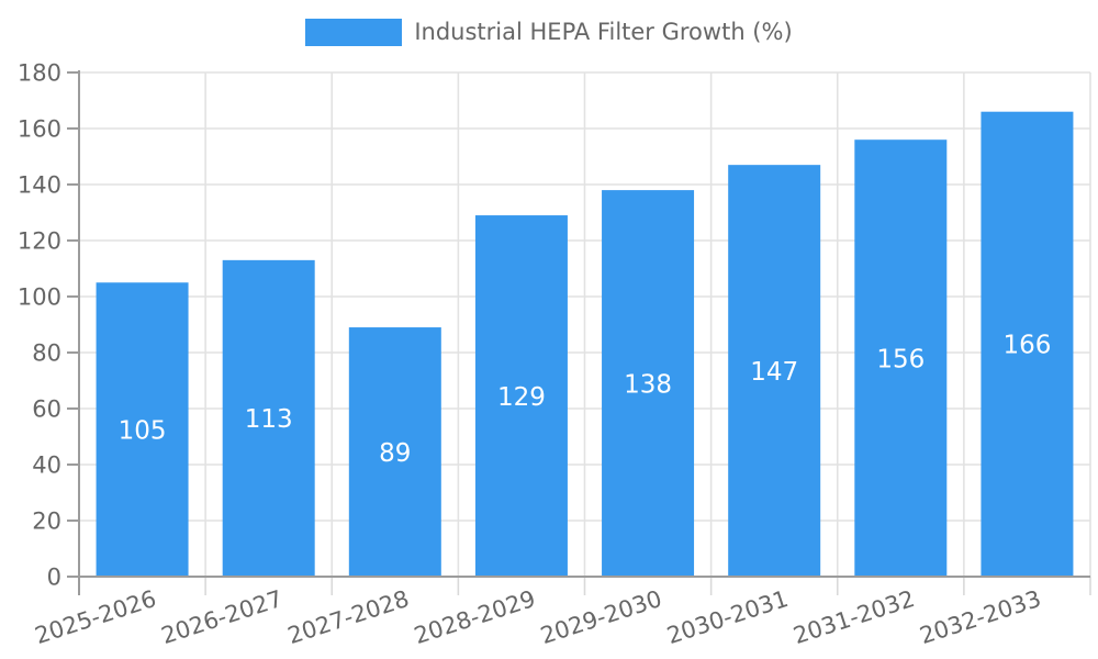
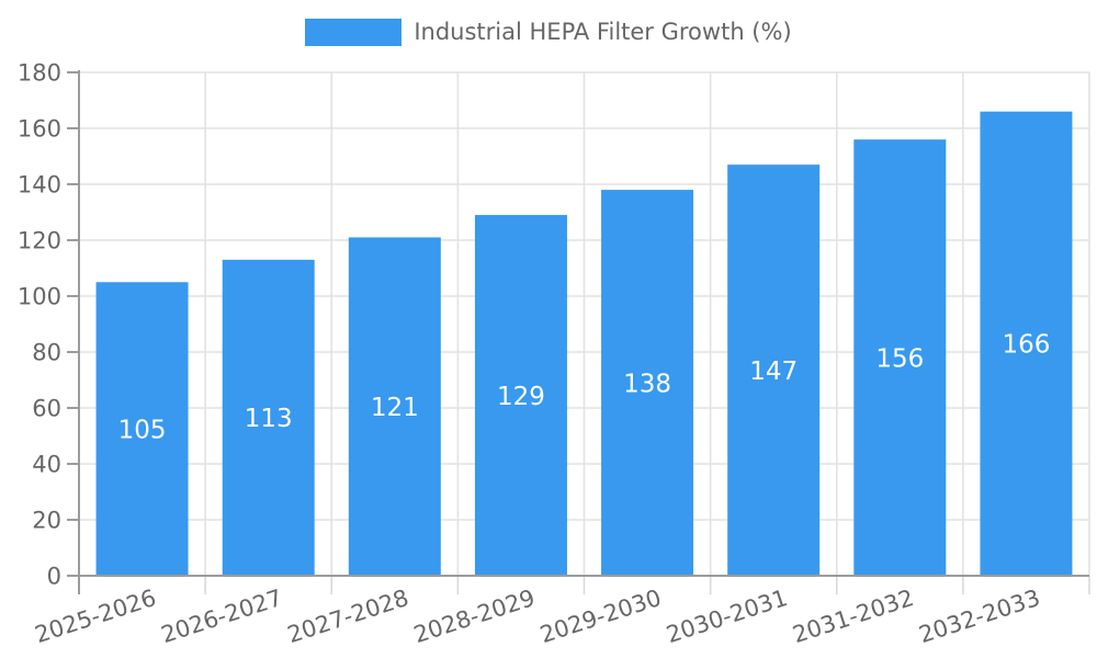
2027-2028: 89 -> 121
